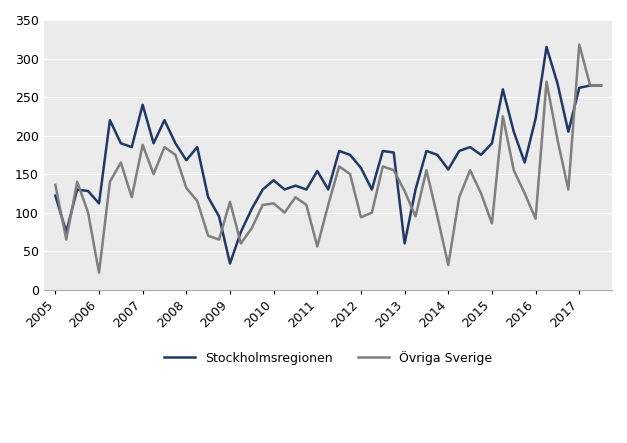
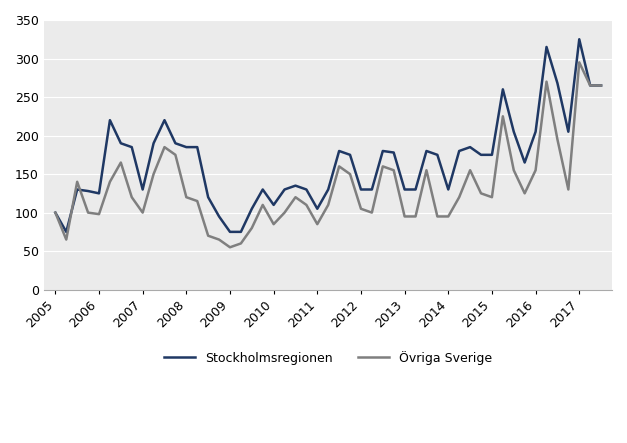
Stockholmsregionen/2005: 122 -> 100
Övriga Sverige/2005: 136 -> 100
Stockholmsregionen/2006: 112 -> 125
Övriga Sverige/2006: 22 -> 98
Stockholmsregionen/2007: 240 -> 130
Övriga Sverige/2007: 188 -> 100
Stockholmsregionen/2008: 168 -> 185
Övriga Sverige/2008: 132 -> 120
Stockholmsregionen/2009: 34 -> 75
Övriga Sverige/2009: 114 -> 55
Stockholmsregionen/2010: 142 -> 110
Övriga Sverige/2010: 112 -> 85
Stockholmsregionen/2011: 154 -> 105
Övriga Sverige/2011: 56 -> 85
Stockholmsregionen/2012: 158 -> 130
Övriga Sverige/2012: 94 -> 105
Stockholmsregionen/2013: 60 -> 130
Övriga Sverige/2013: 128 -> 95
Stockholmsregionen/2014: 156 -> 130
Övriga Sverige/2014: 32 -> 95
Stockholmsregionen/2015: 190 -> 175
Övriga Sverige/2015: 86 -> 120
Stockholmsregionen/2016: 222 -> 205
Övriga Sverige/2016: 92 -> 155
Stockholmsregionen/2017: 262 -> 325
Övriga Sverige/2017: 318 -> 295
